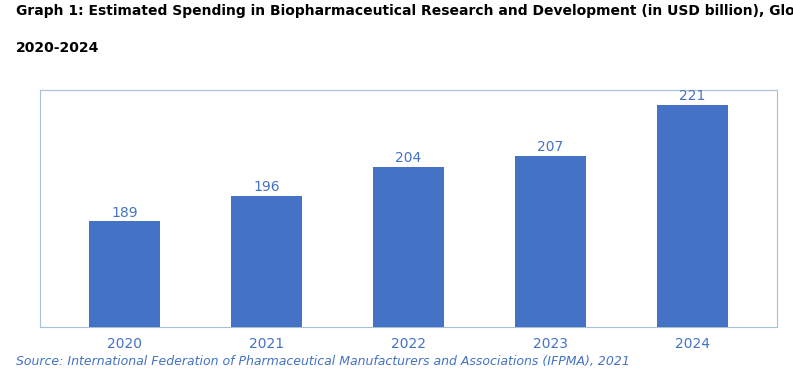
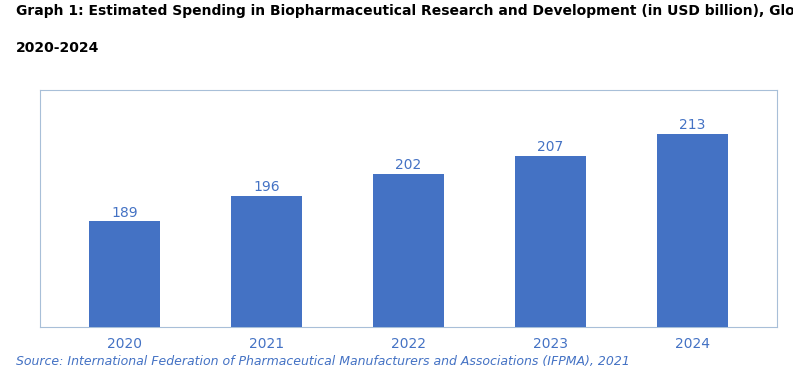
2022: 204 -> 202
2024: 221 -> 213
